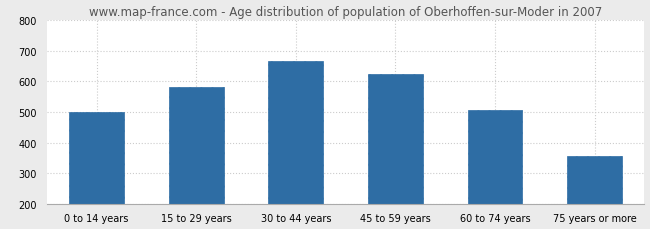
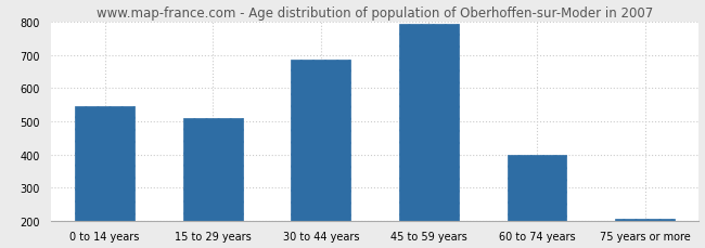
0 to 14 years: 500 -> 545
15 to 29 years: 580 -> 510
30 to 44 years: 665 -> 685
45 to 59 years: 625 -> 795
60 to 74 years: 505 -> 397
75 years or more: 355 -> 205
